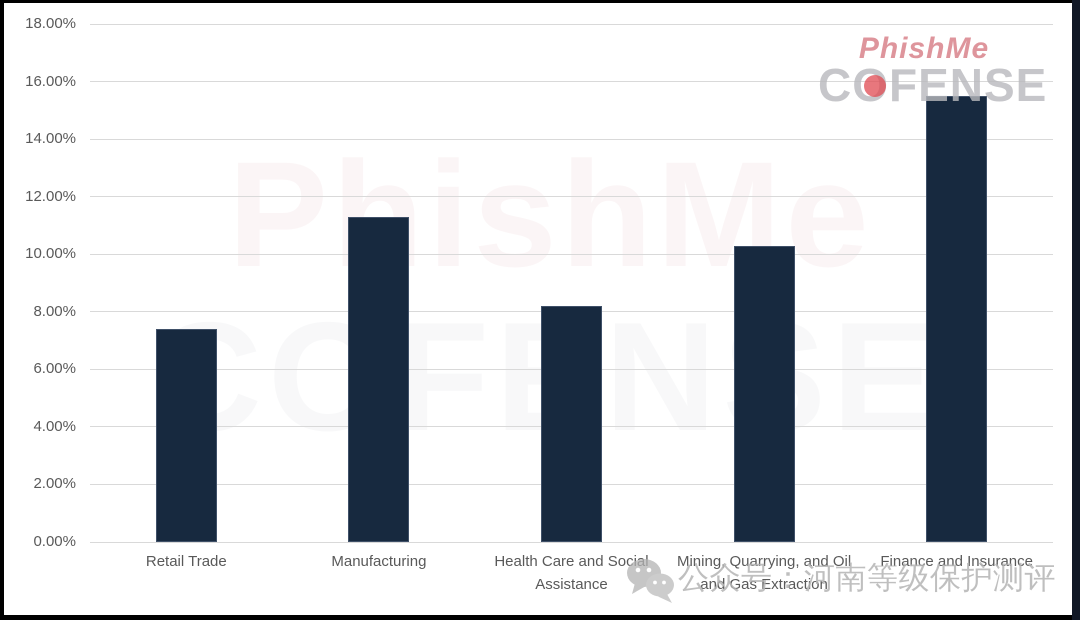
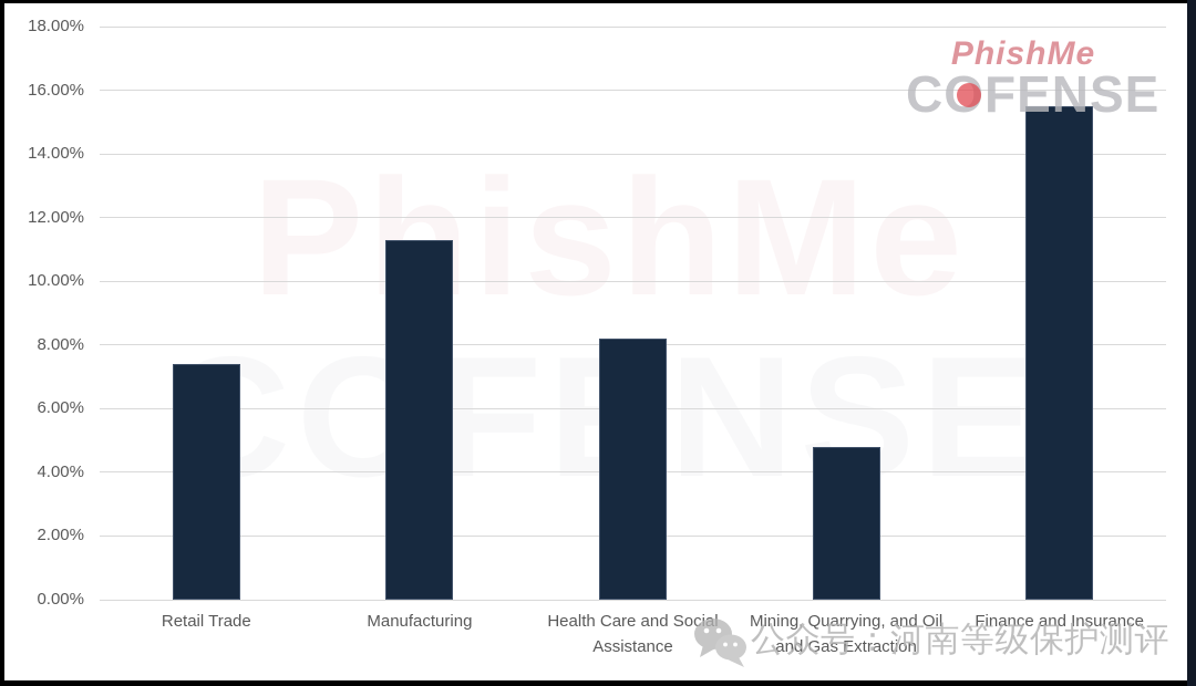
Mining, Quarrying, and Oil and Gas Extraction: 10.3% -> 4.8%
